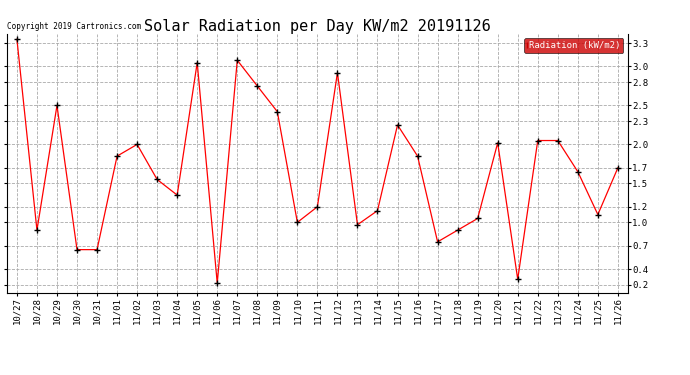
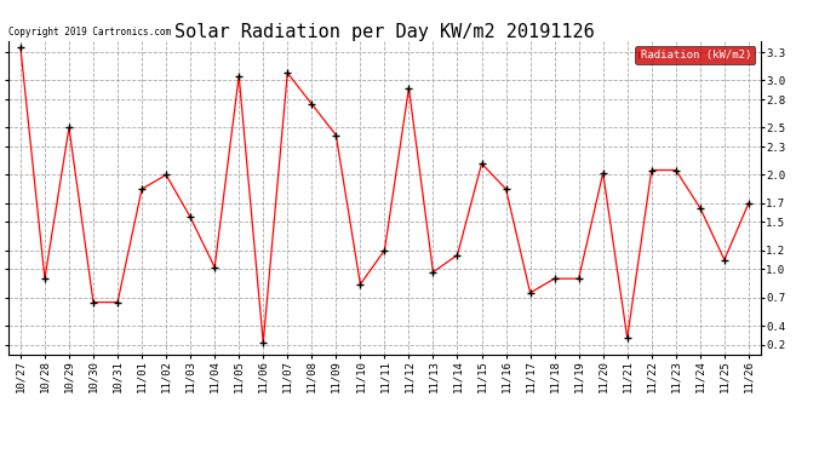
11/04: 1.35 -> 1.02
11/10: 1.00 -> 0.84
11/15: 2.25 -> 2.12
11/19: 1.05 -> 0.90
